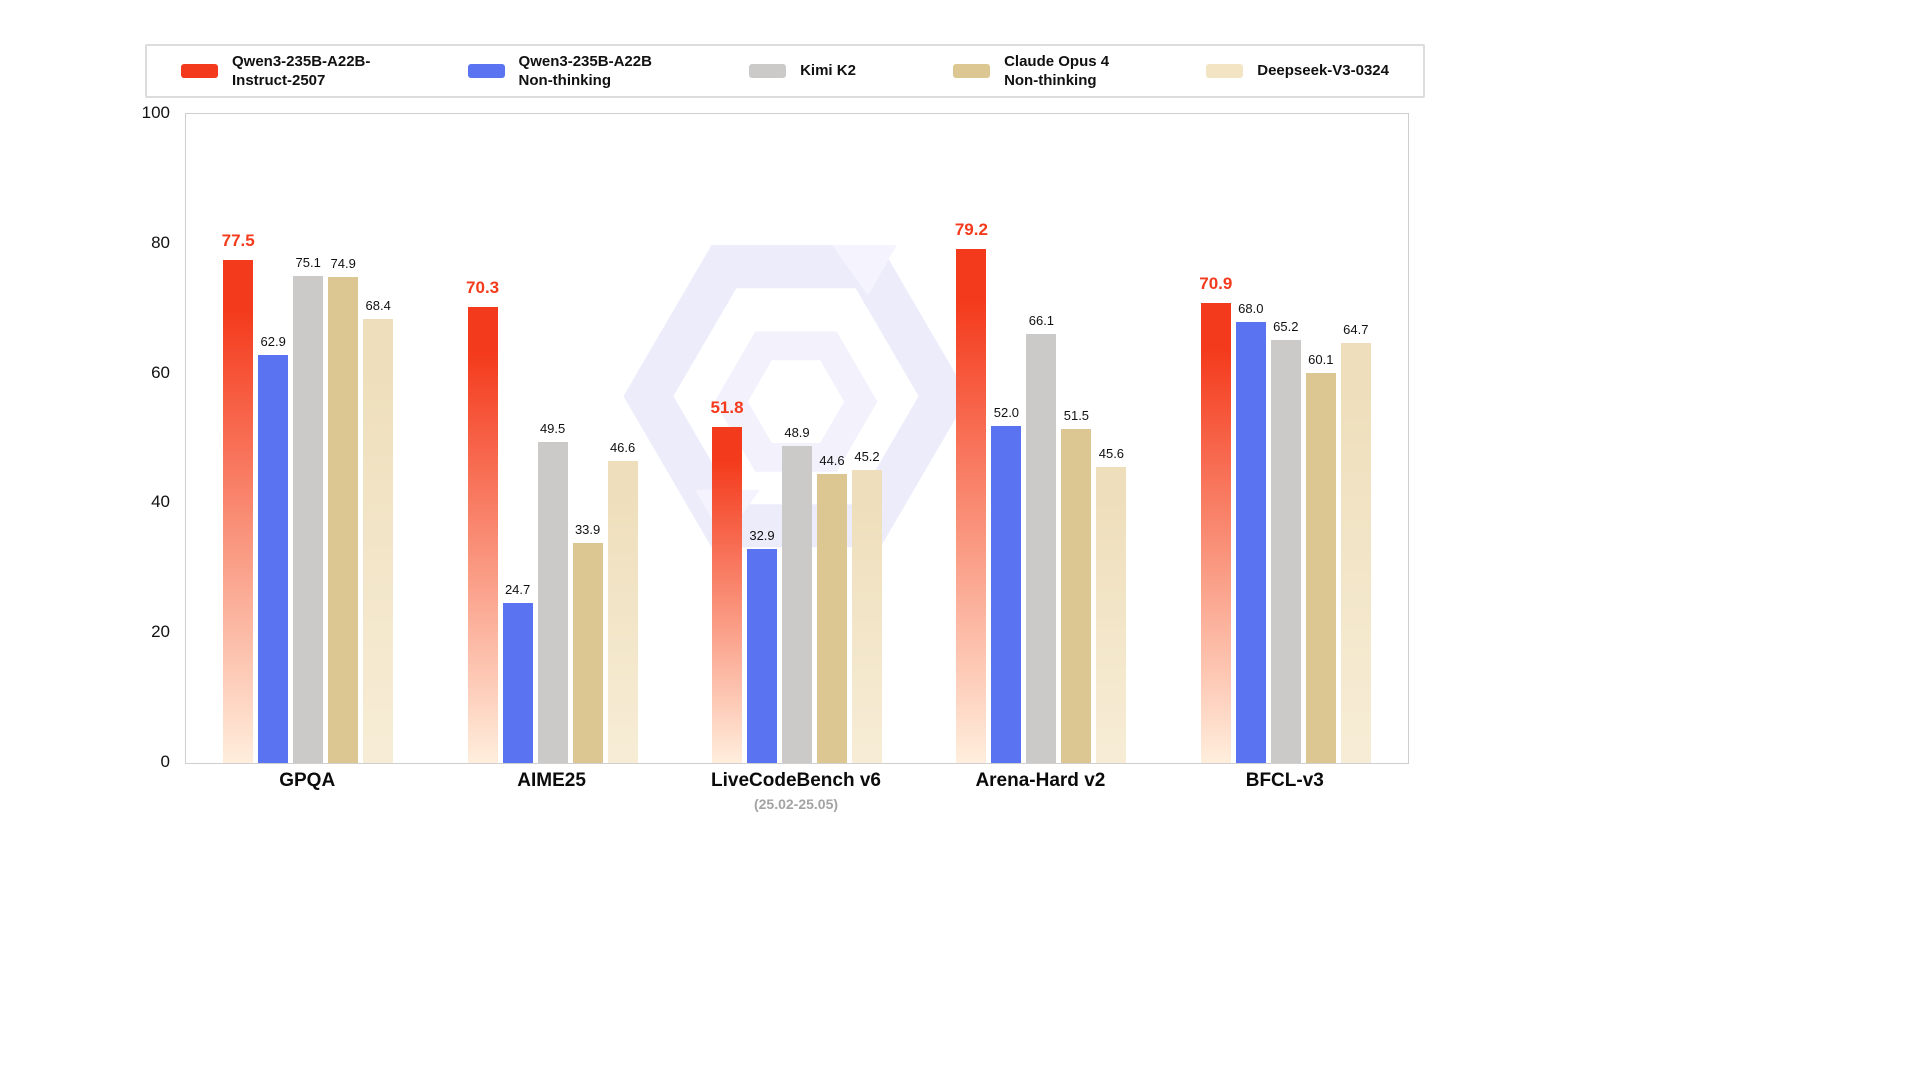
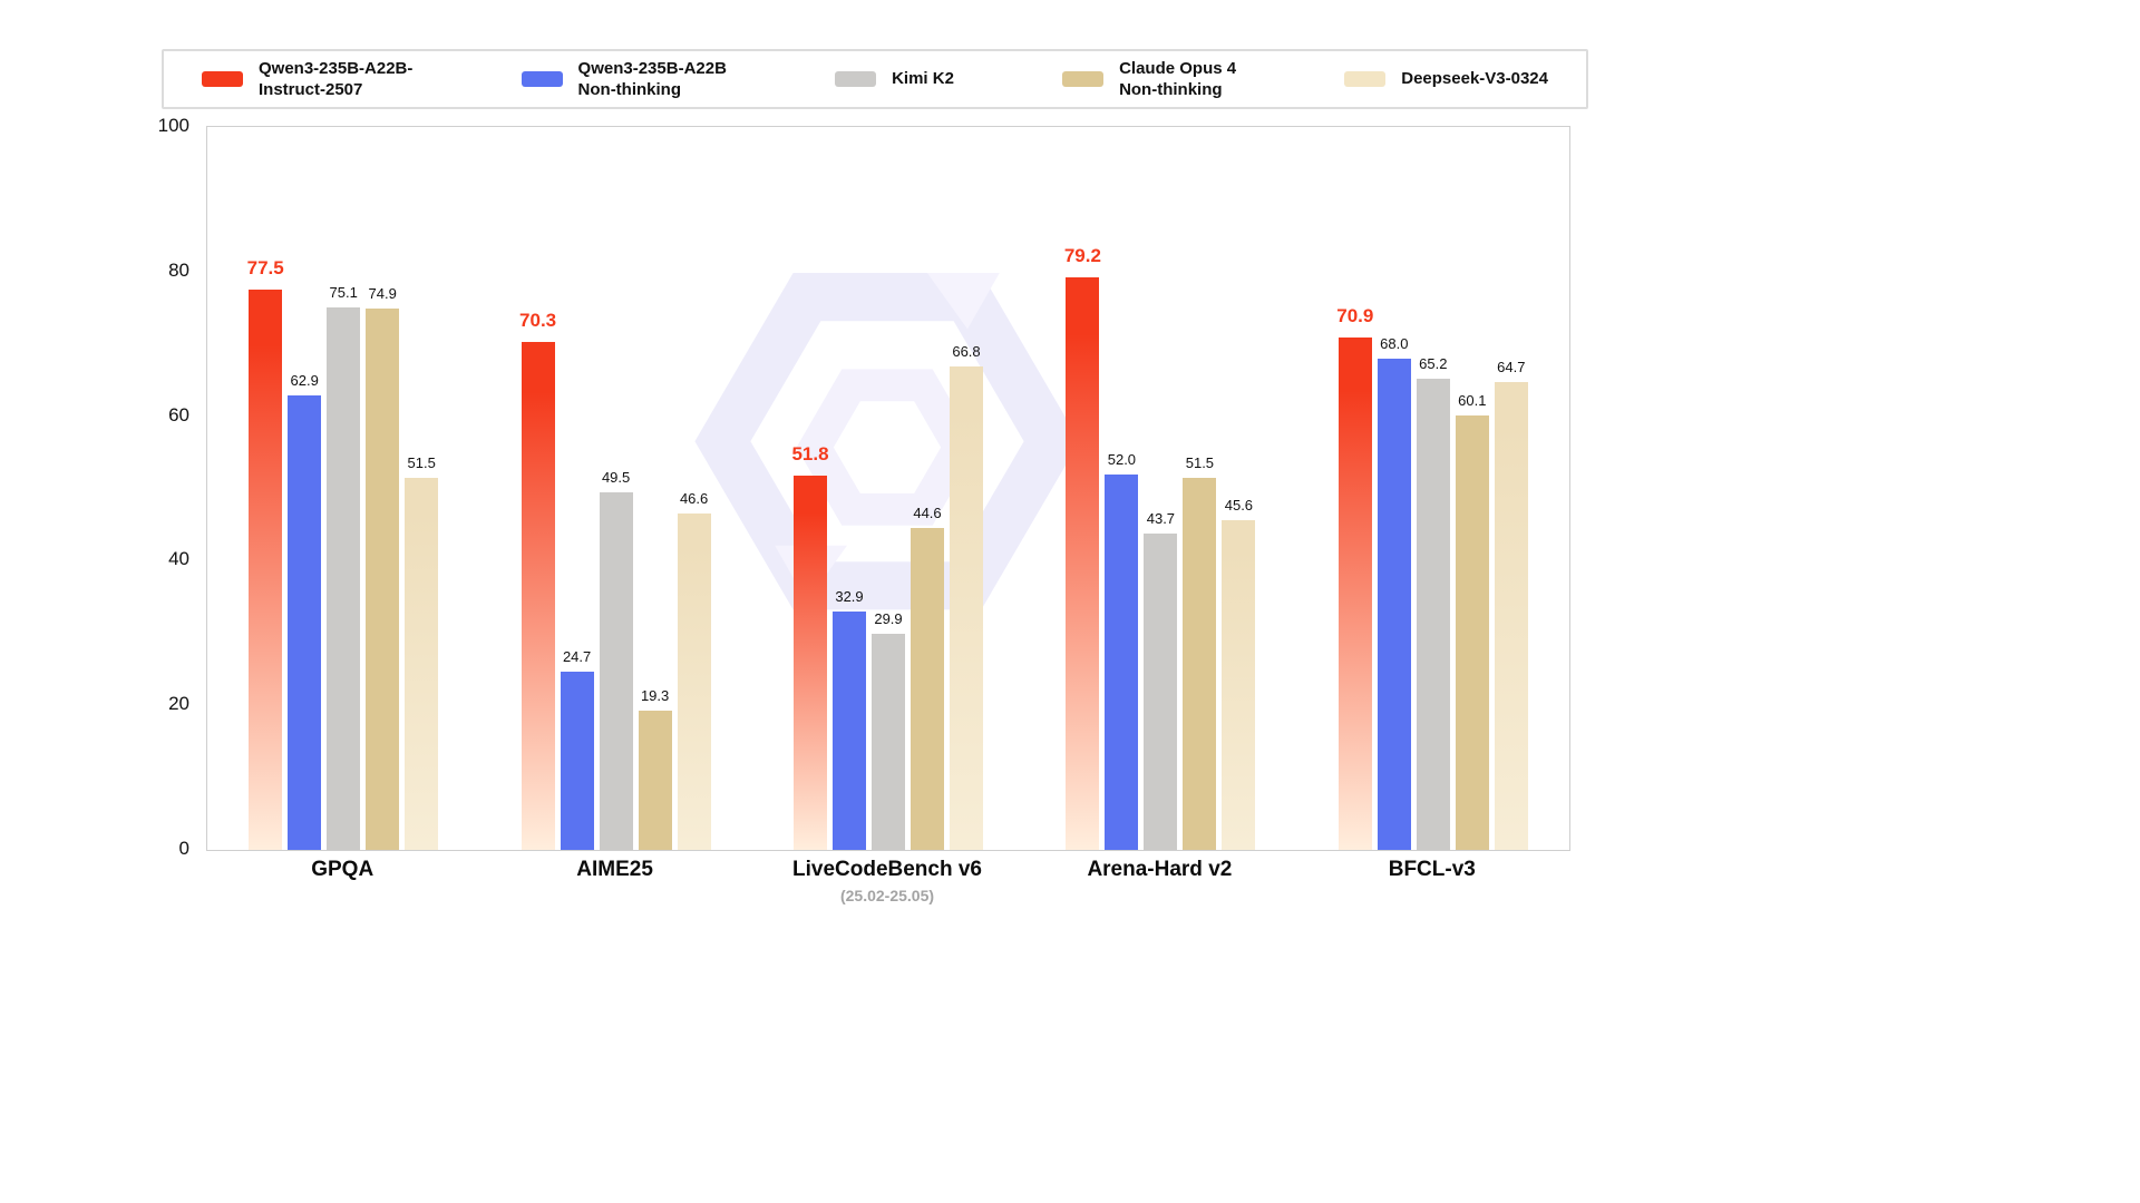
Deepseek-V3-0324/GPQA: 68.4 -> 51.5
Claude Opus 4 Non-thinking/AIME25: 33.9 -> 19.3
Kimi K2/LiveCodeBench v6: 48.9 -> 29.9
Deepseek-V3-0324/LiveCodeBench v6: 45.2 -> 66.8
Kimi K2/Arena-Hard v2: 66.1 -> 43.7
